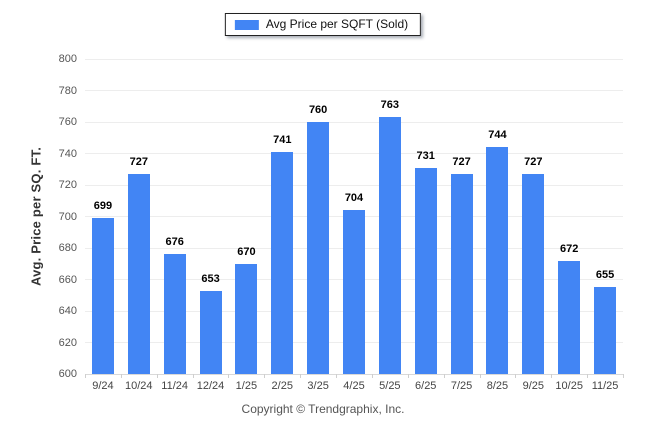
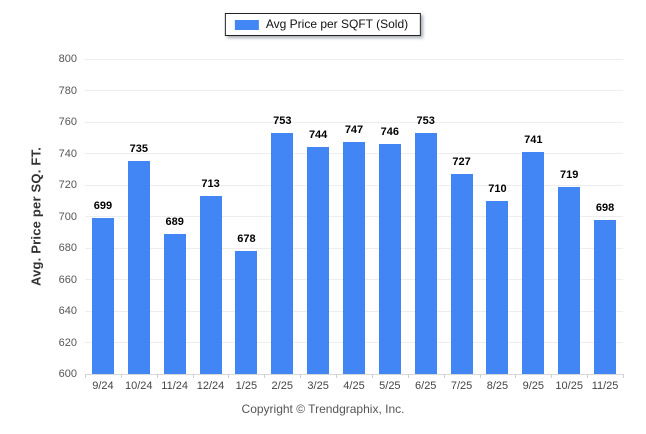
10/24: 727 -> 735
11/24: 676 -> 689
12/24: 653 -> 713
1/25: 670 -> 678
2/25: 741 -> 753
3/25: 760 -> 744
4/25: 704 -> 747
5/25: 763 -> 746
6/25: 731 -> 753
8/25: 744 -> 710
9/25: 727 -> 741
10/25: 672 -> 719
11/25: 655 -> 698
